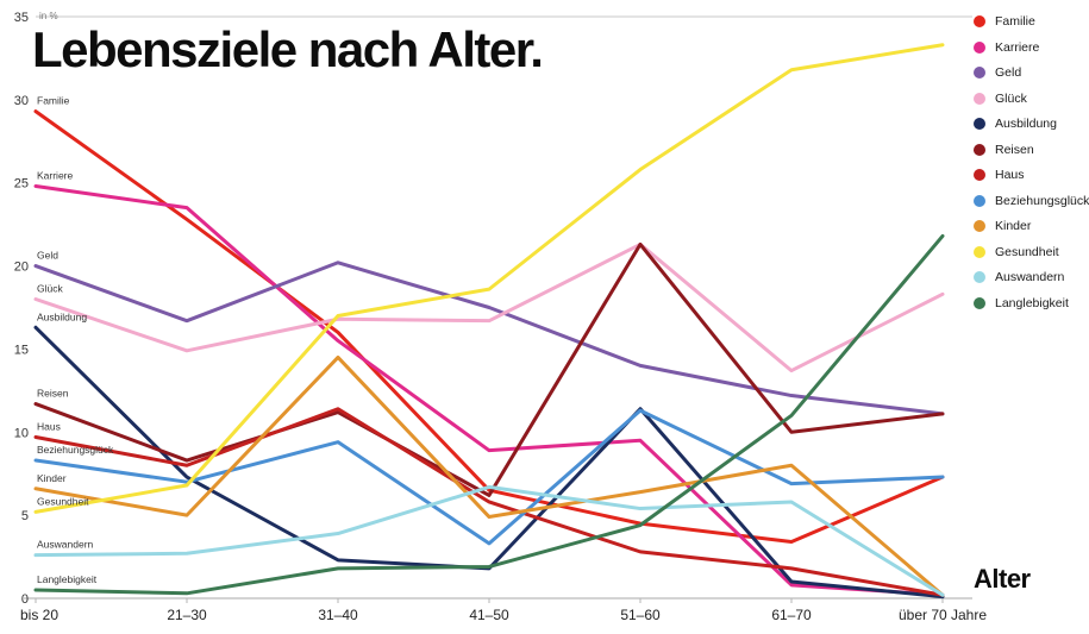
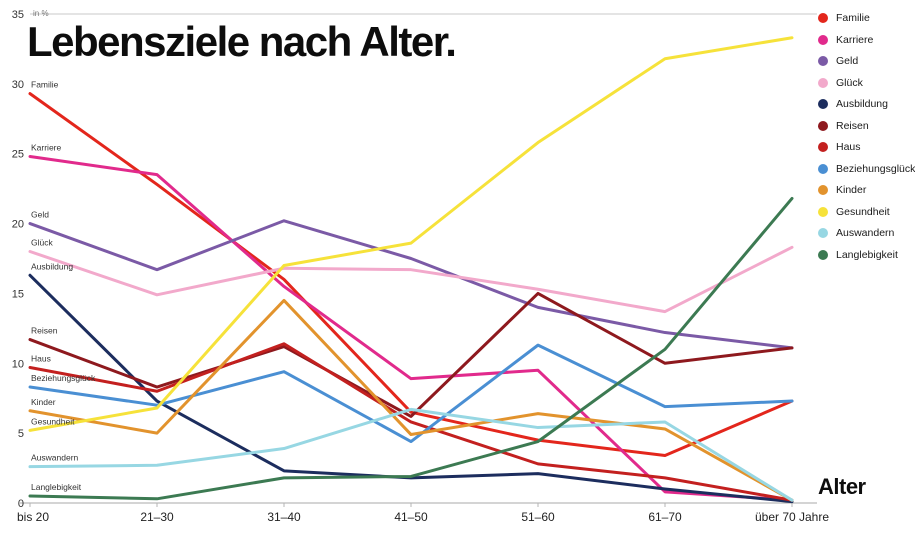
Beziehungsglück/41–50: 3.3 -> 4.4
Glück/51–60: 21.3 -> 15.3
Ausbildung/51–60: 11.4 -> 2.1
Reisen/51–60: 21.3 -> 15.0
Kinder/61–70: 8.0 -> 5.3
